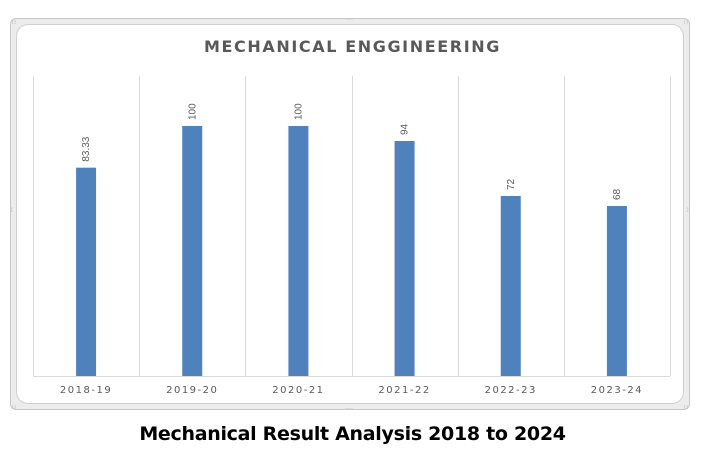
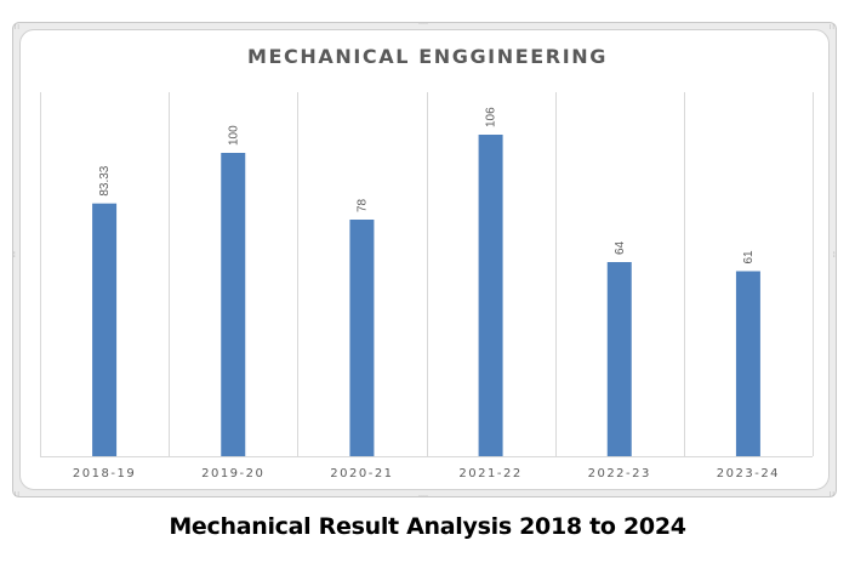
2020-21: 100 -> 78
2021-22: 94 -> 106
2022-23: 72 -> 64
2023-24: 68 -> 61
